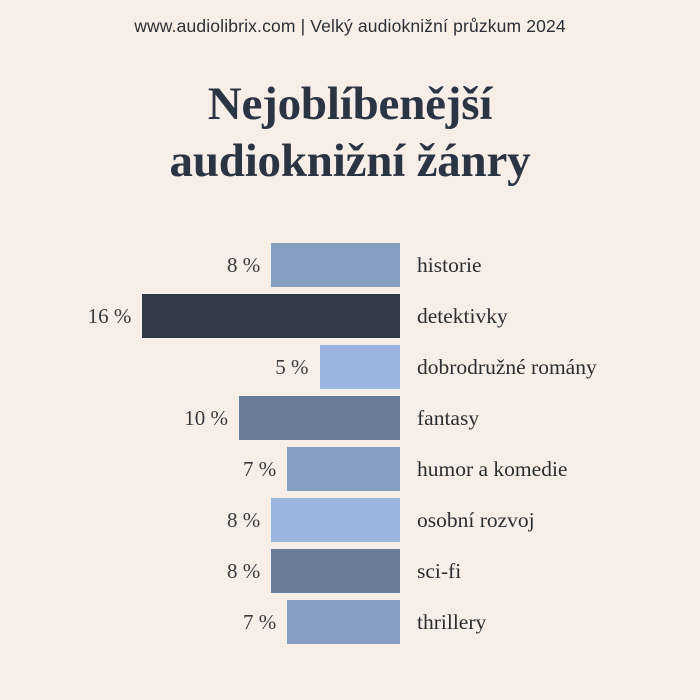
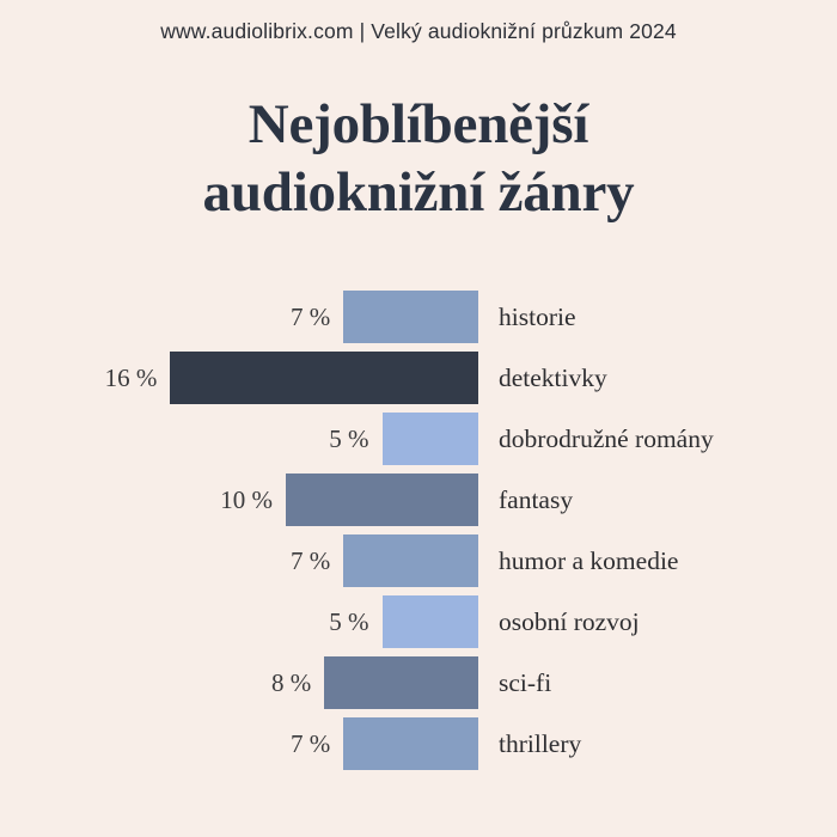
historie: 8 -> 7
osobní rozvoj: 8 -> 5
